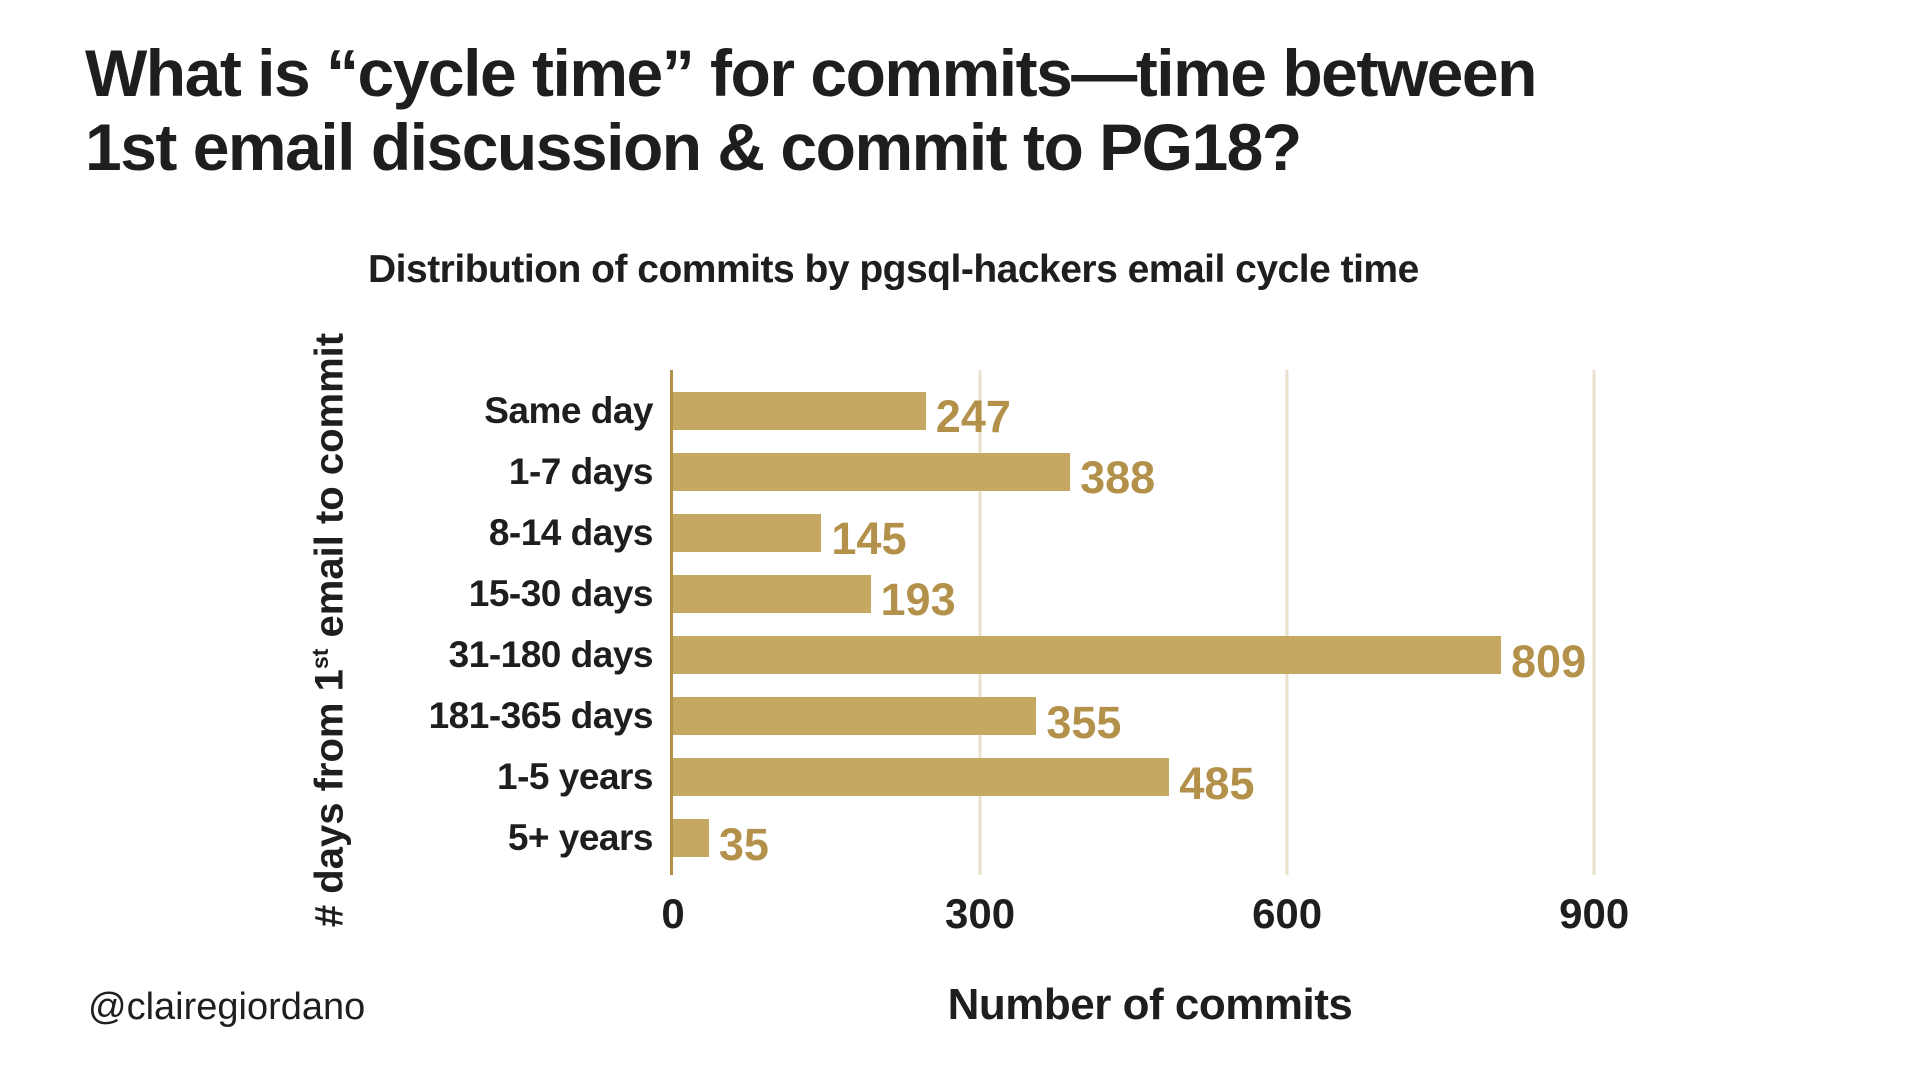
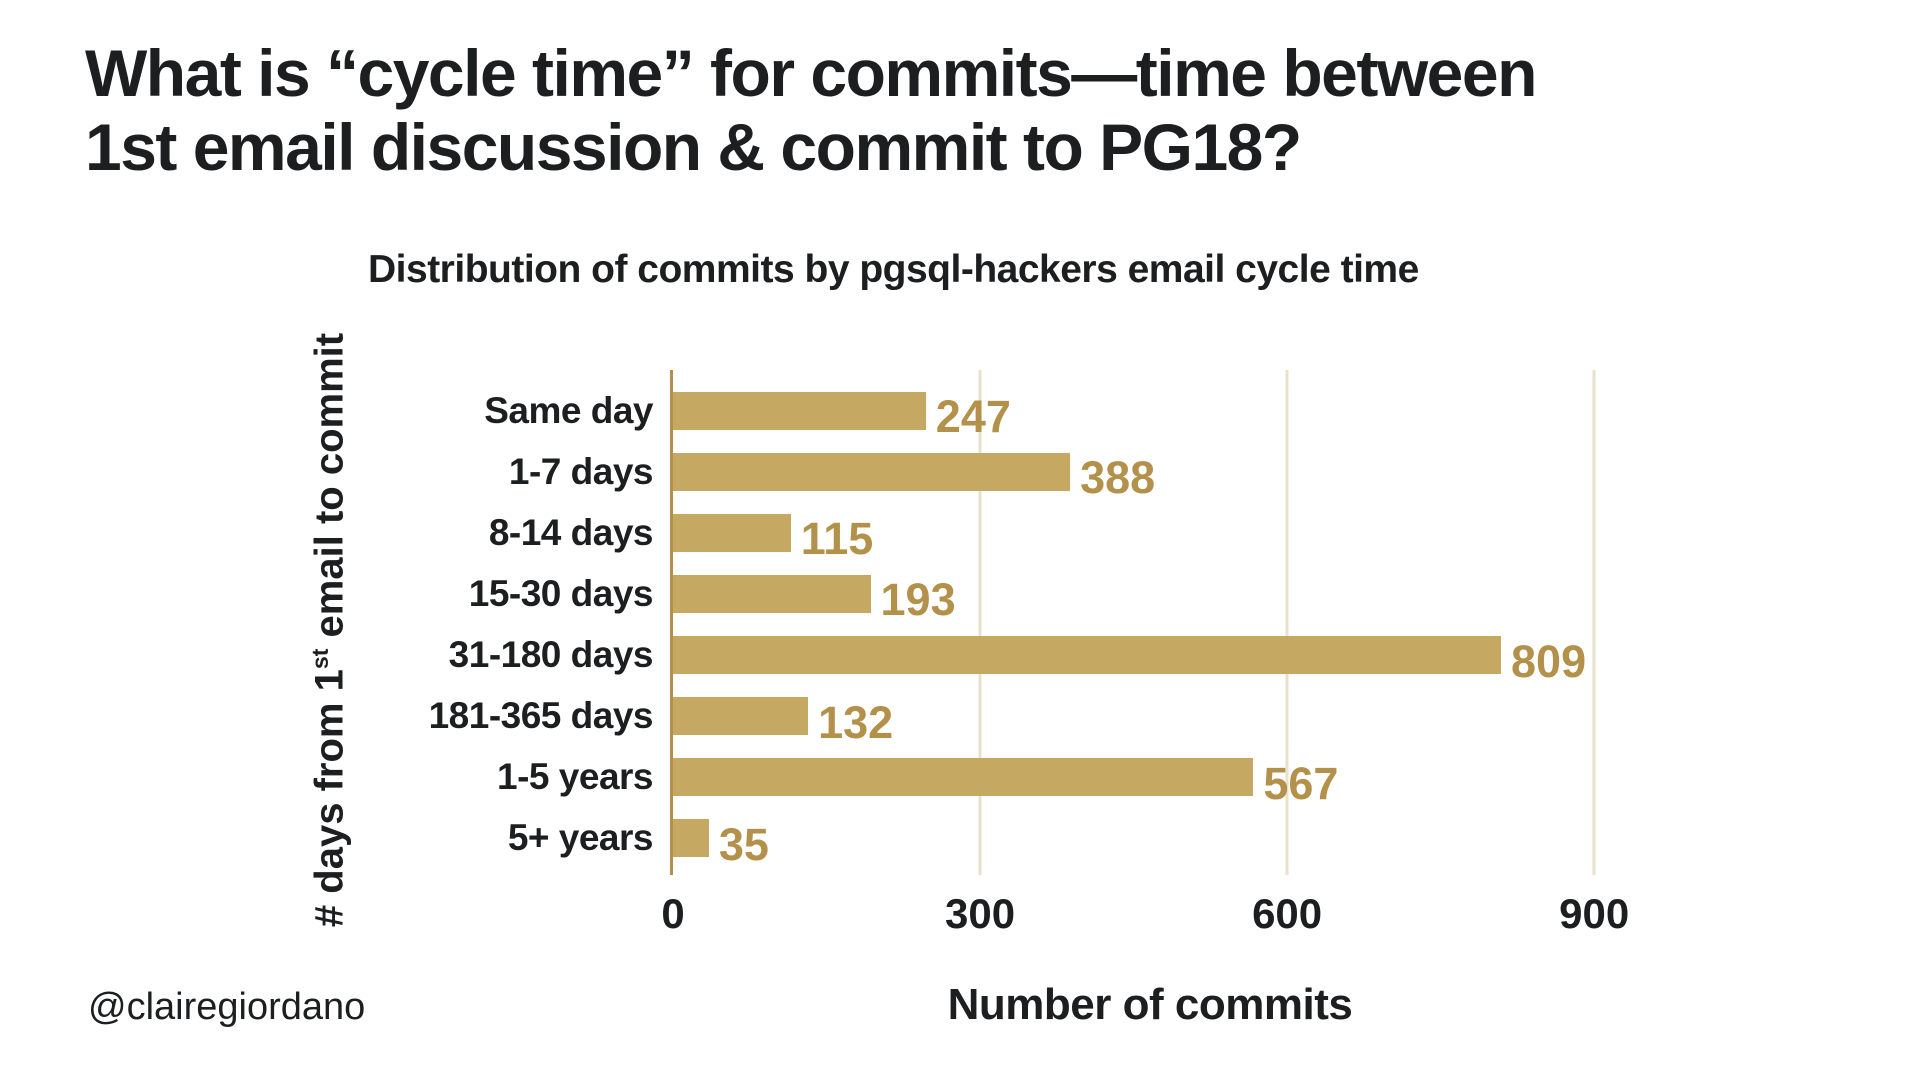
8-14 days: 145 -> 115
181-365 days: 355 -> 132
1-5 years: 485 -> 567
